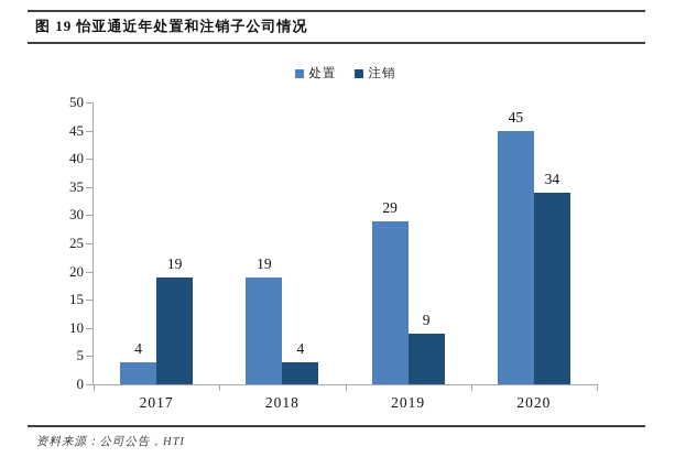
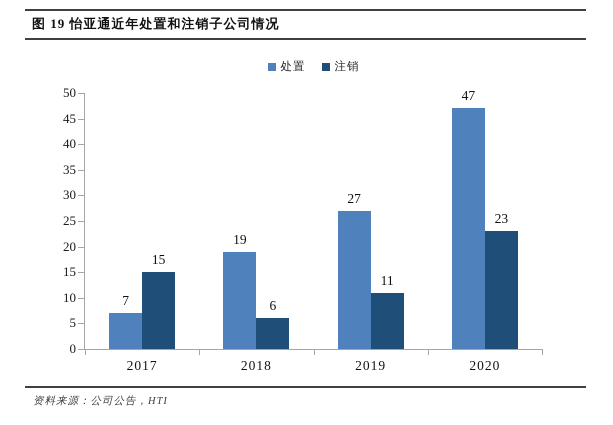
处置/2017: 4 -> 7
注销/2017: 19 -> 15
注销/2018: 4 -> 6
处置/2019: 29 -> 27
注销/2019: 9 -> 11
处置/2020: 45 -> 47
注销/2020: 34 -> 23
